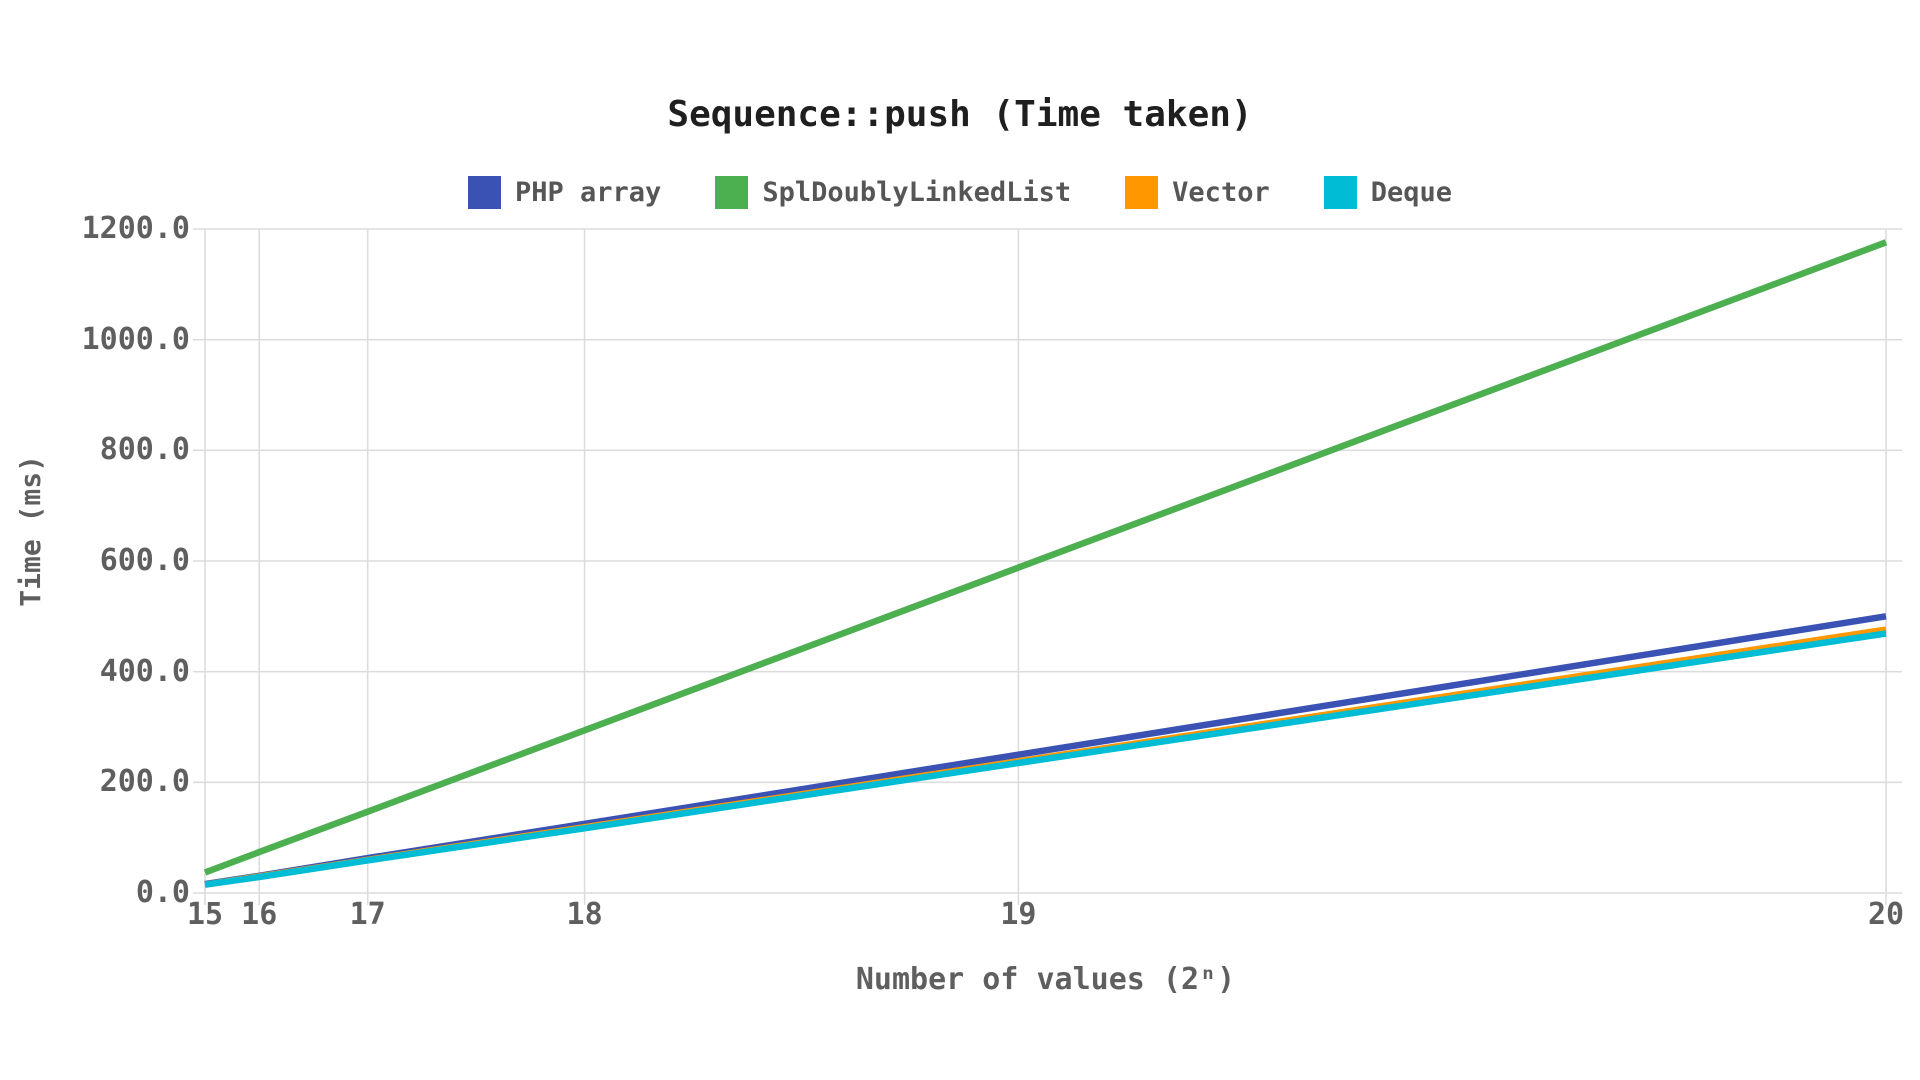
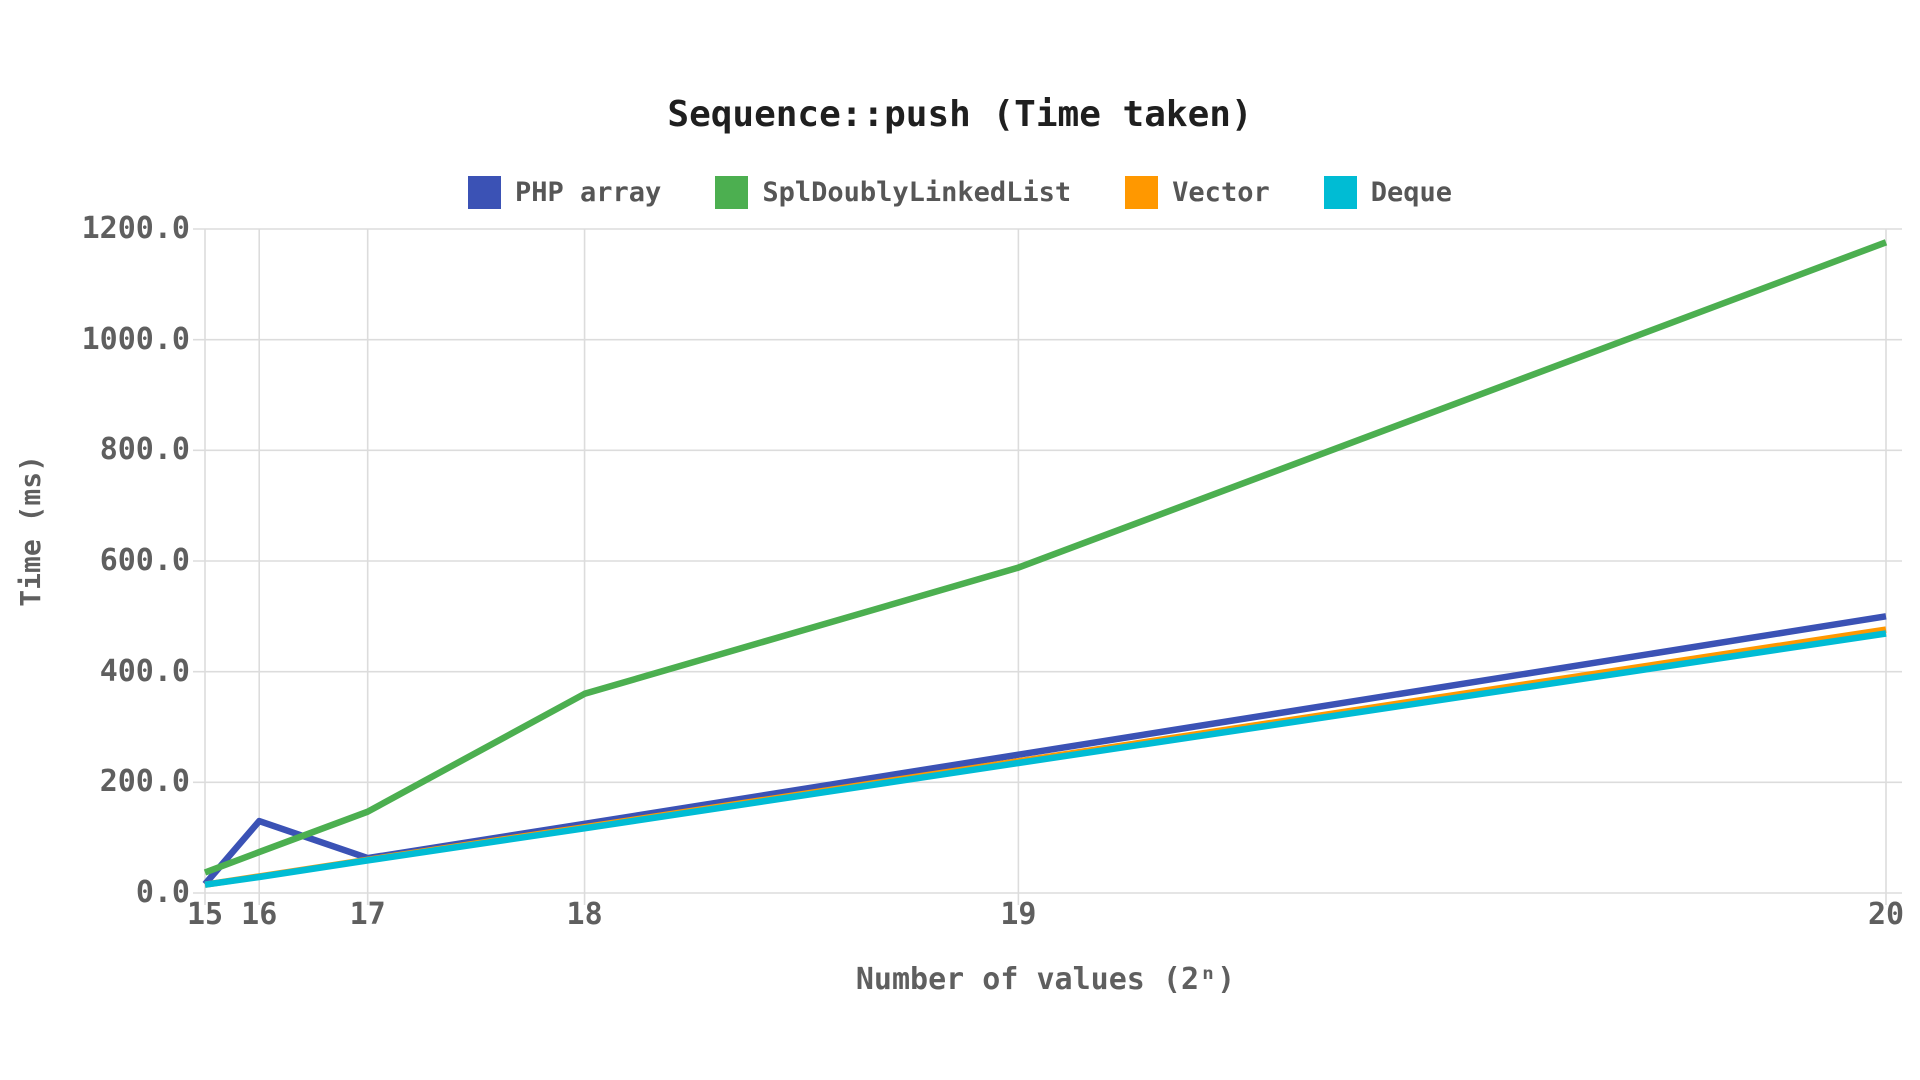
PHP array/16: 30 -> 130
SplDoublyLinkedList/18: 290 -> 360
